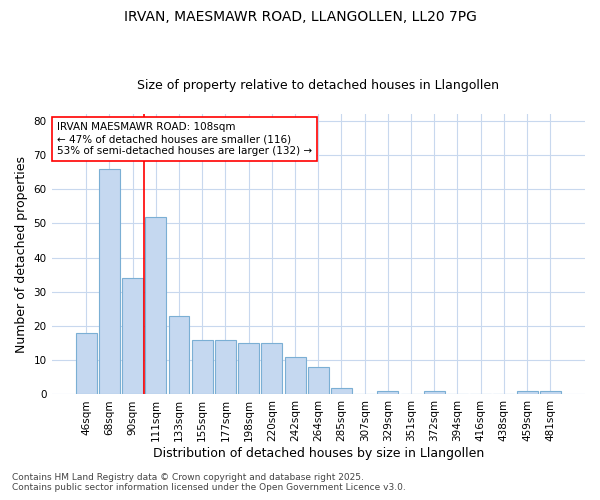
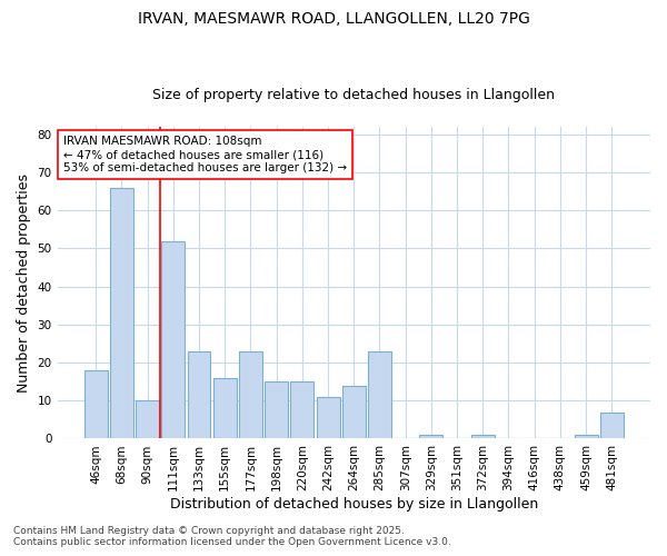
90sqm: 34 -> 10
177sqm: 16 -> 23
264sqm: 8 -> 14
285sqm: 2 -> 23
481sqm: 1 -> 7
